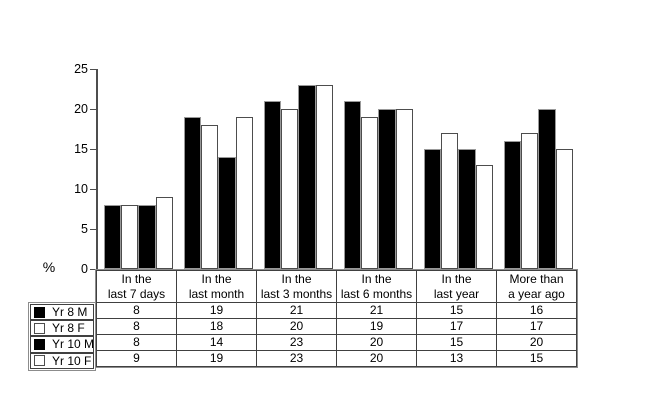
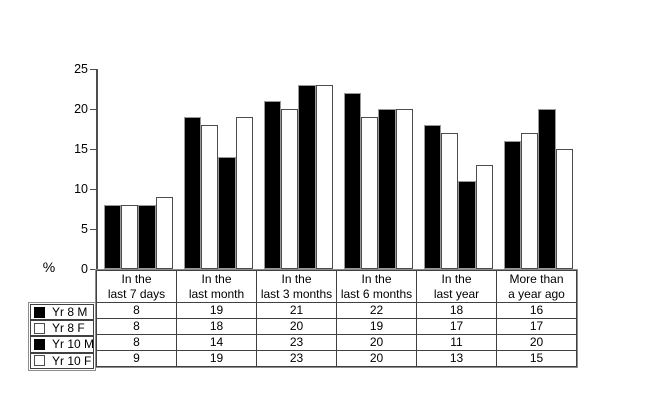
Yr 8 M/In the last 6 months: 21 -> 22
Yr 8 M/In the last year: 15 -> 18
Yr 10 M/In the last year: 15 -> 11
